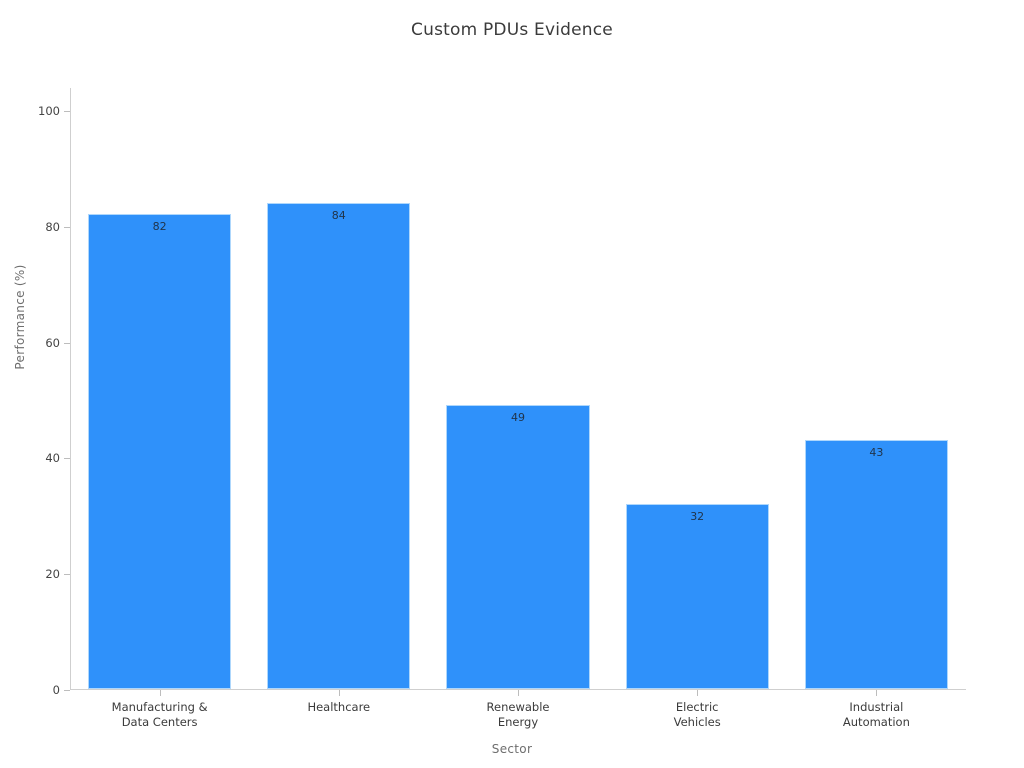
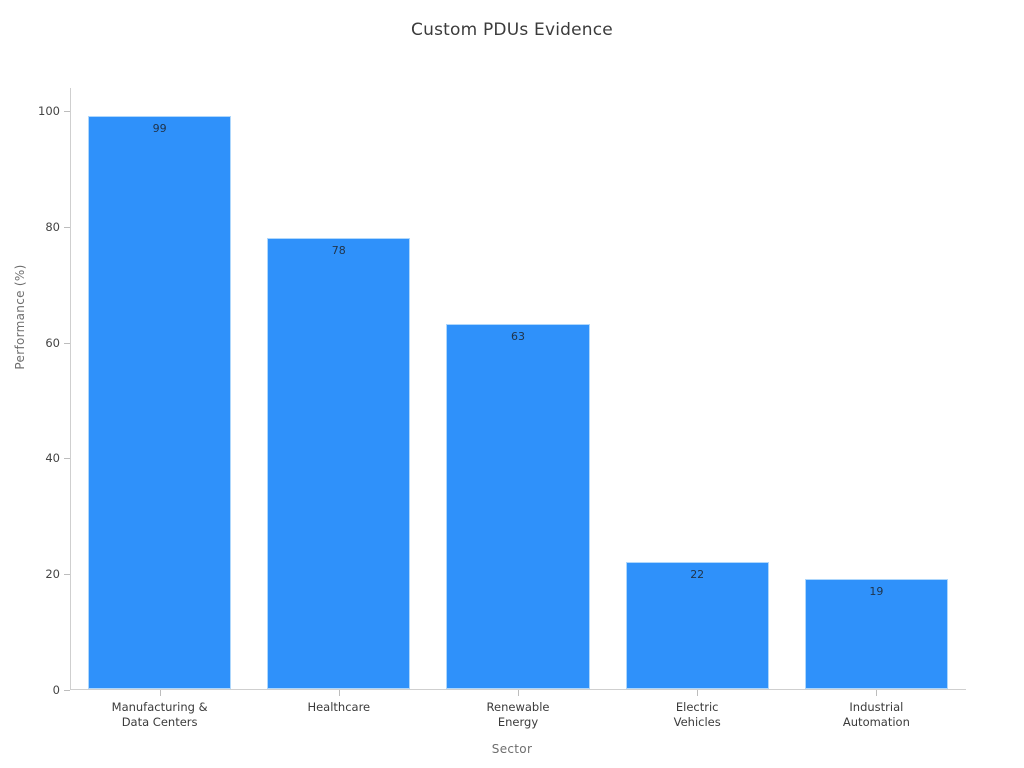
Manufacturing & Data Centers: 82 -> 99
Healthcare: 84 -> 78
Renewable Energy: 49 -> 63
Electric Vehicles: 32 -> 22
Industrial Automation: 43 -> 19
